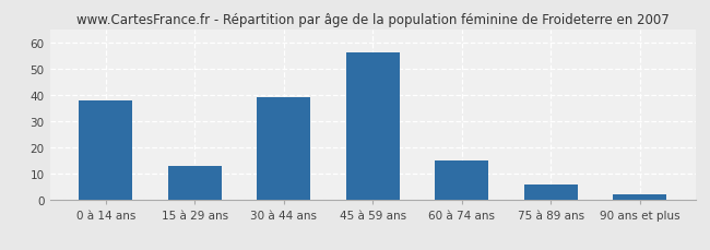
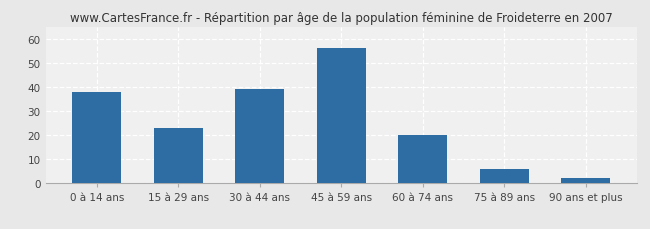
15 à 29 ans: 13 -> 23
60 à 74 ans: 15 -> 20
